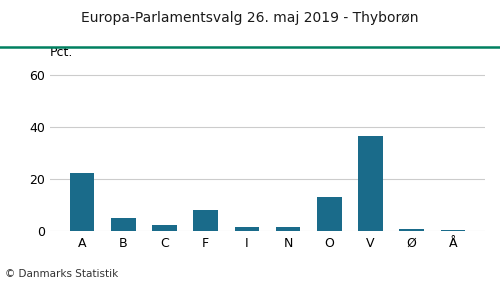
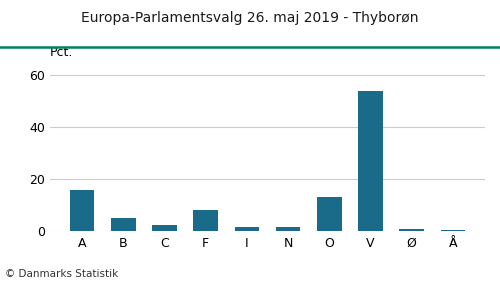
A: 22.5 -> 16.0
V: 36.5 -> 54.0
